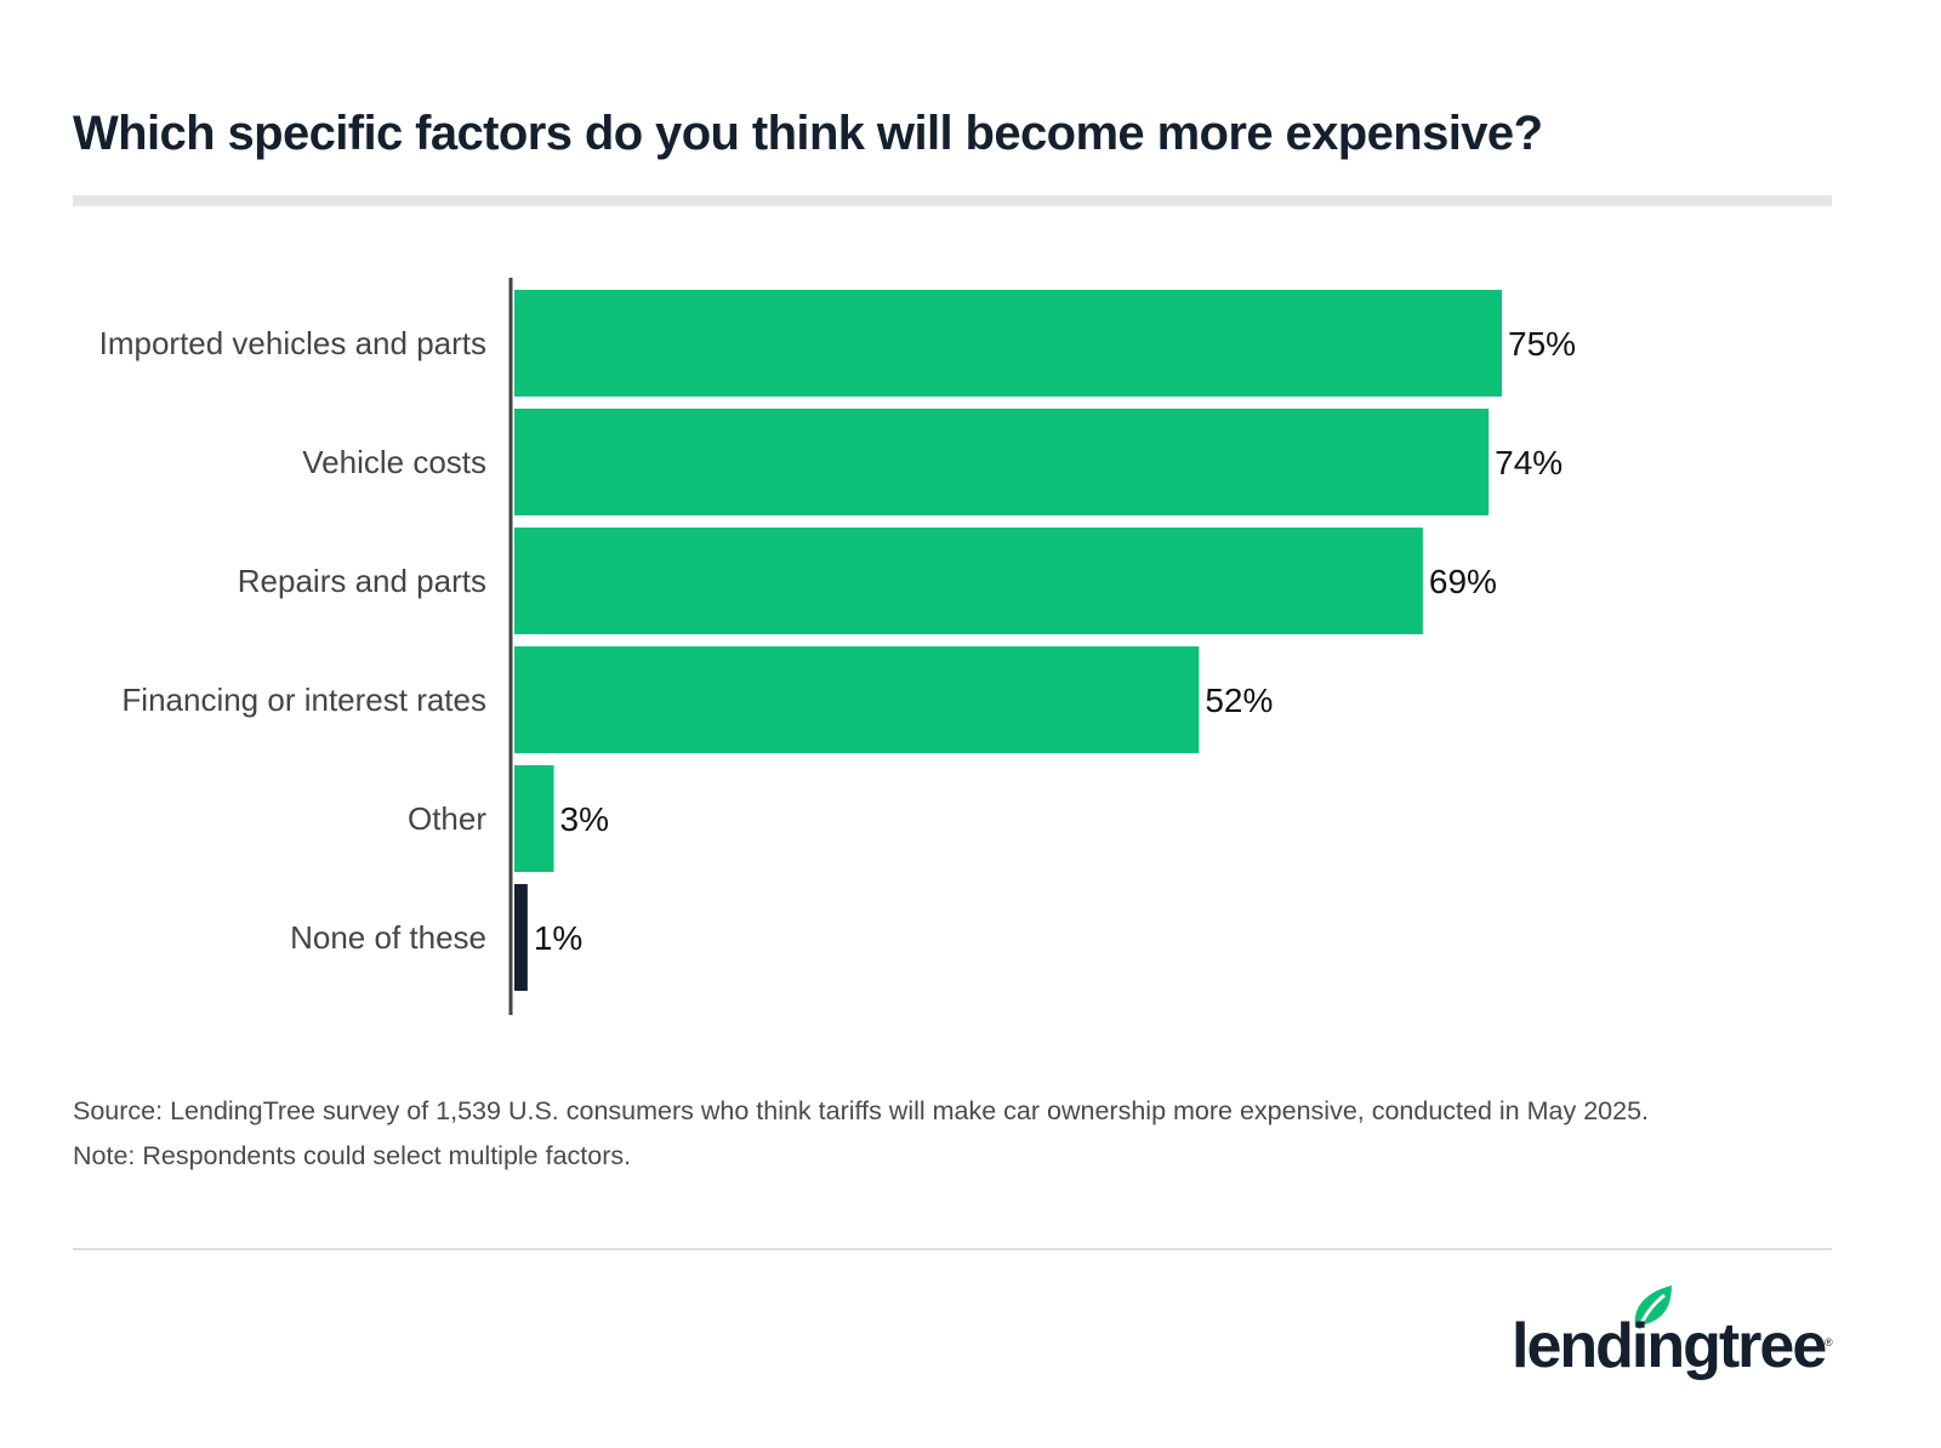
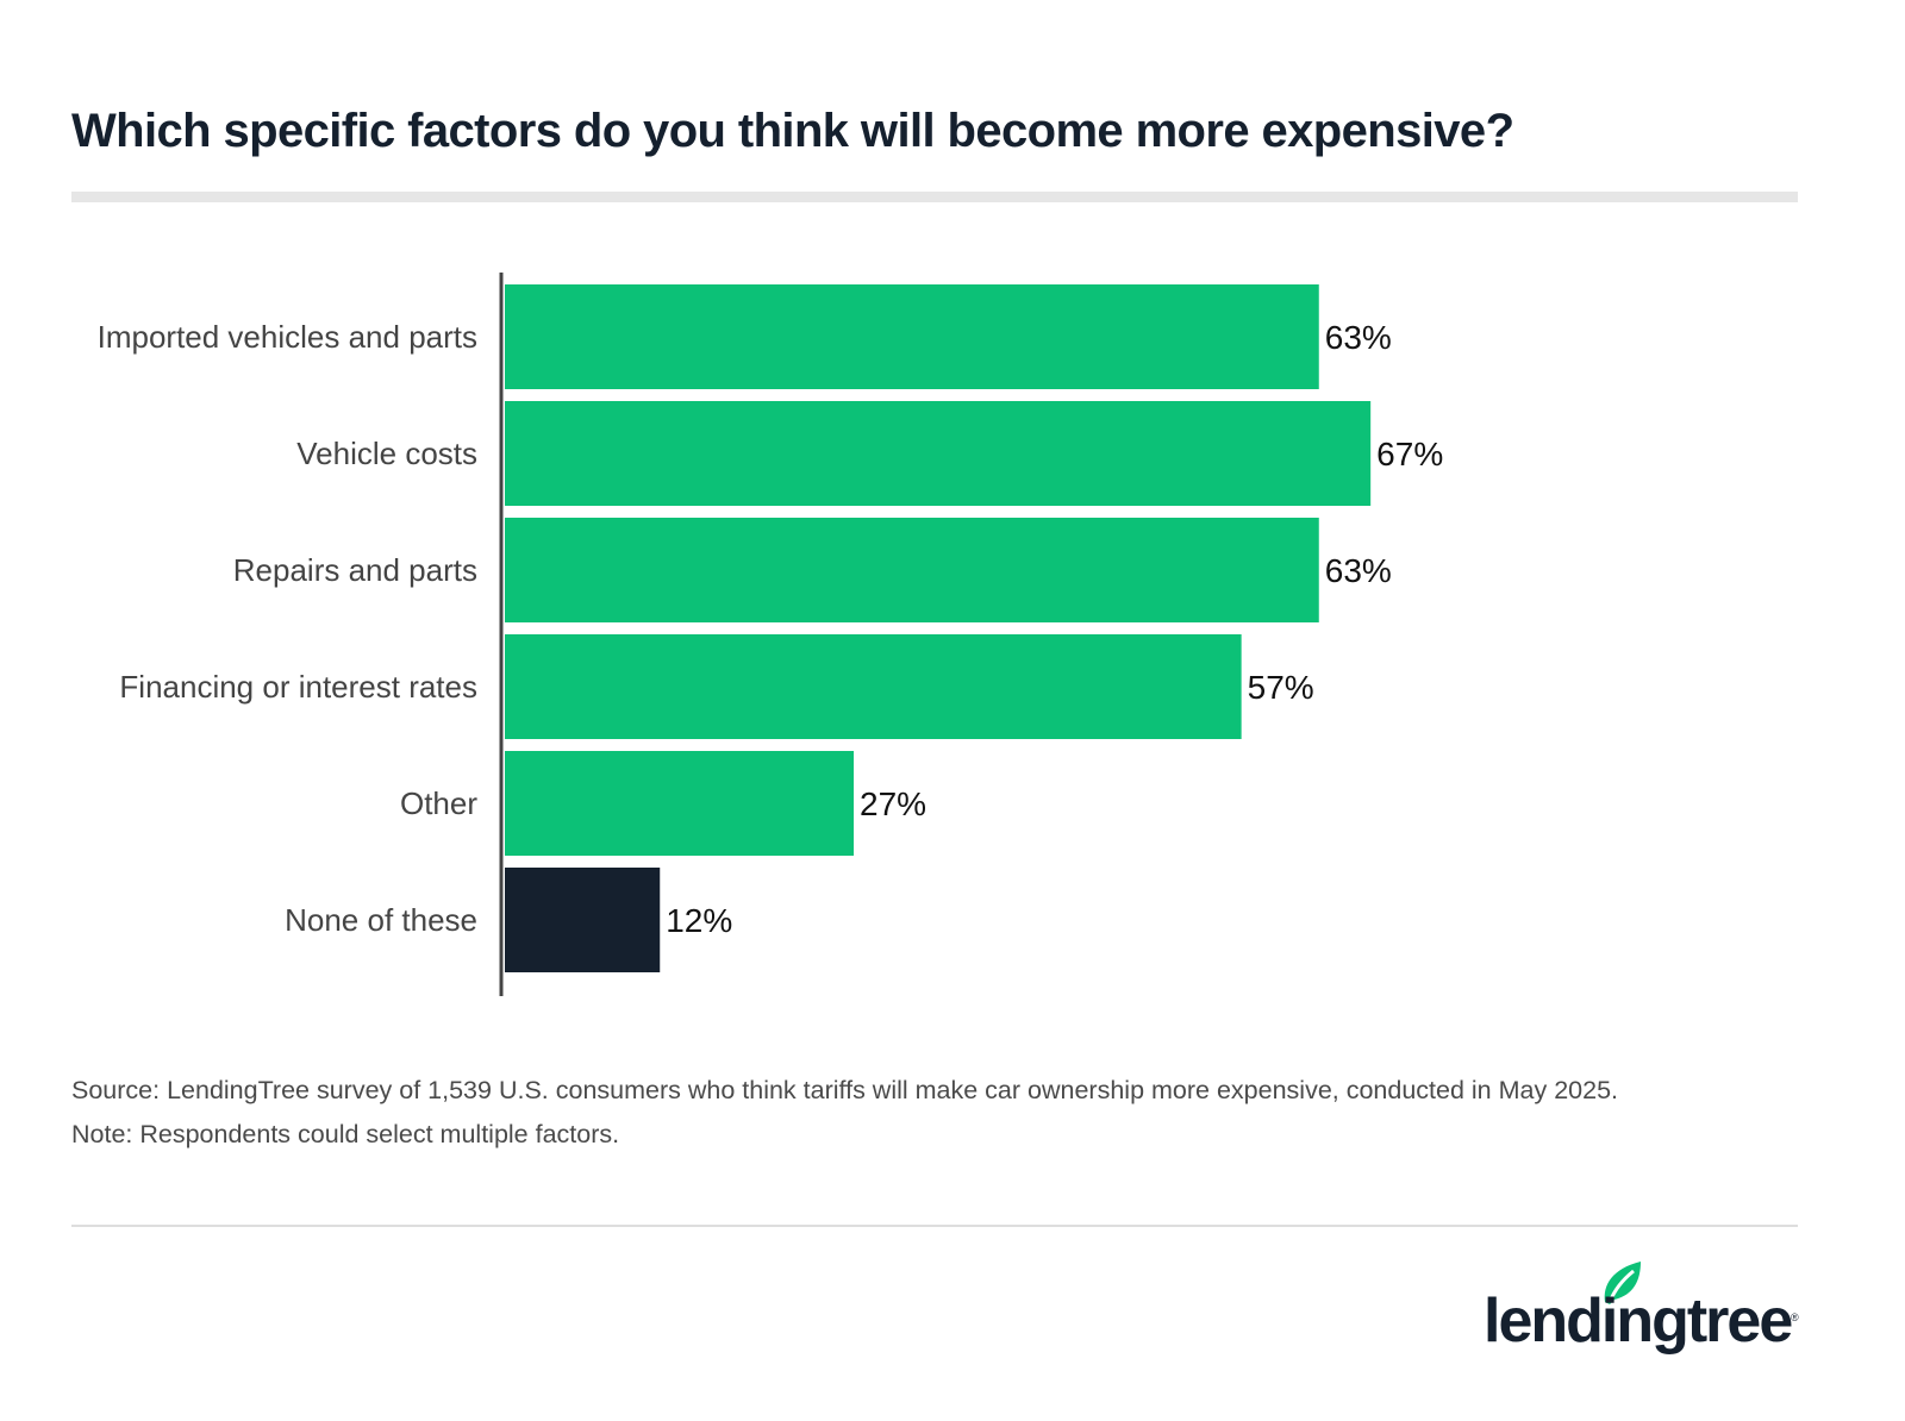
Imported vehicles and parts: 75% -> 63%
Vehicle costs: 74% -> 67%
Repairs and parts: 69% -> 63%
Financing or interest rates: 52% -> 57%
Other: 3% -> 27%
None of these: 1% -> 12%
